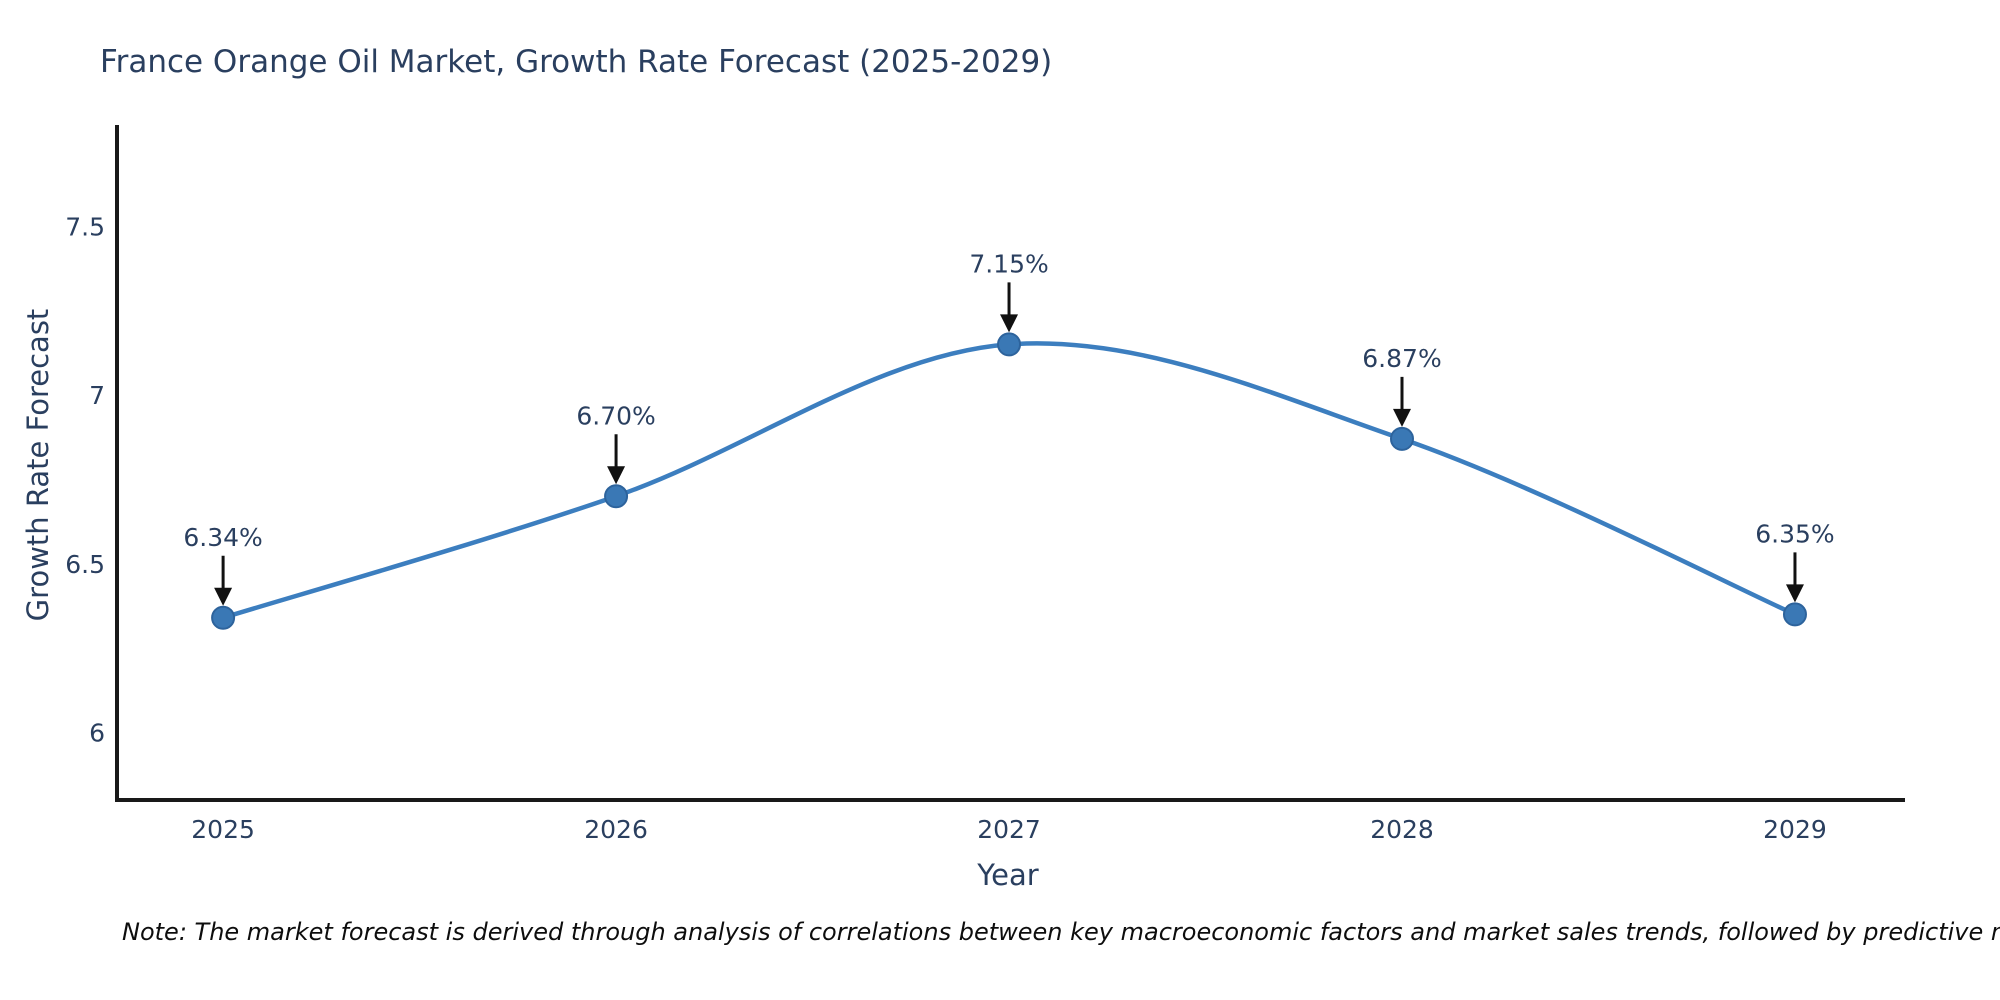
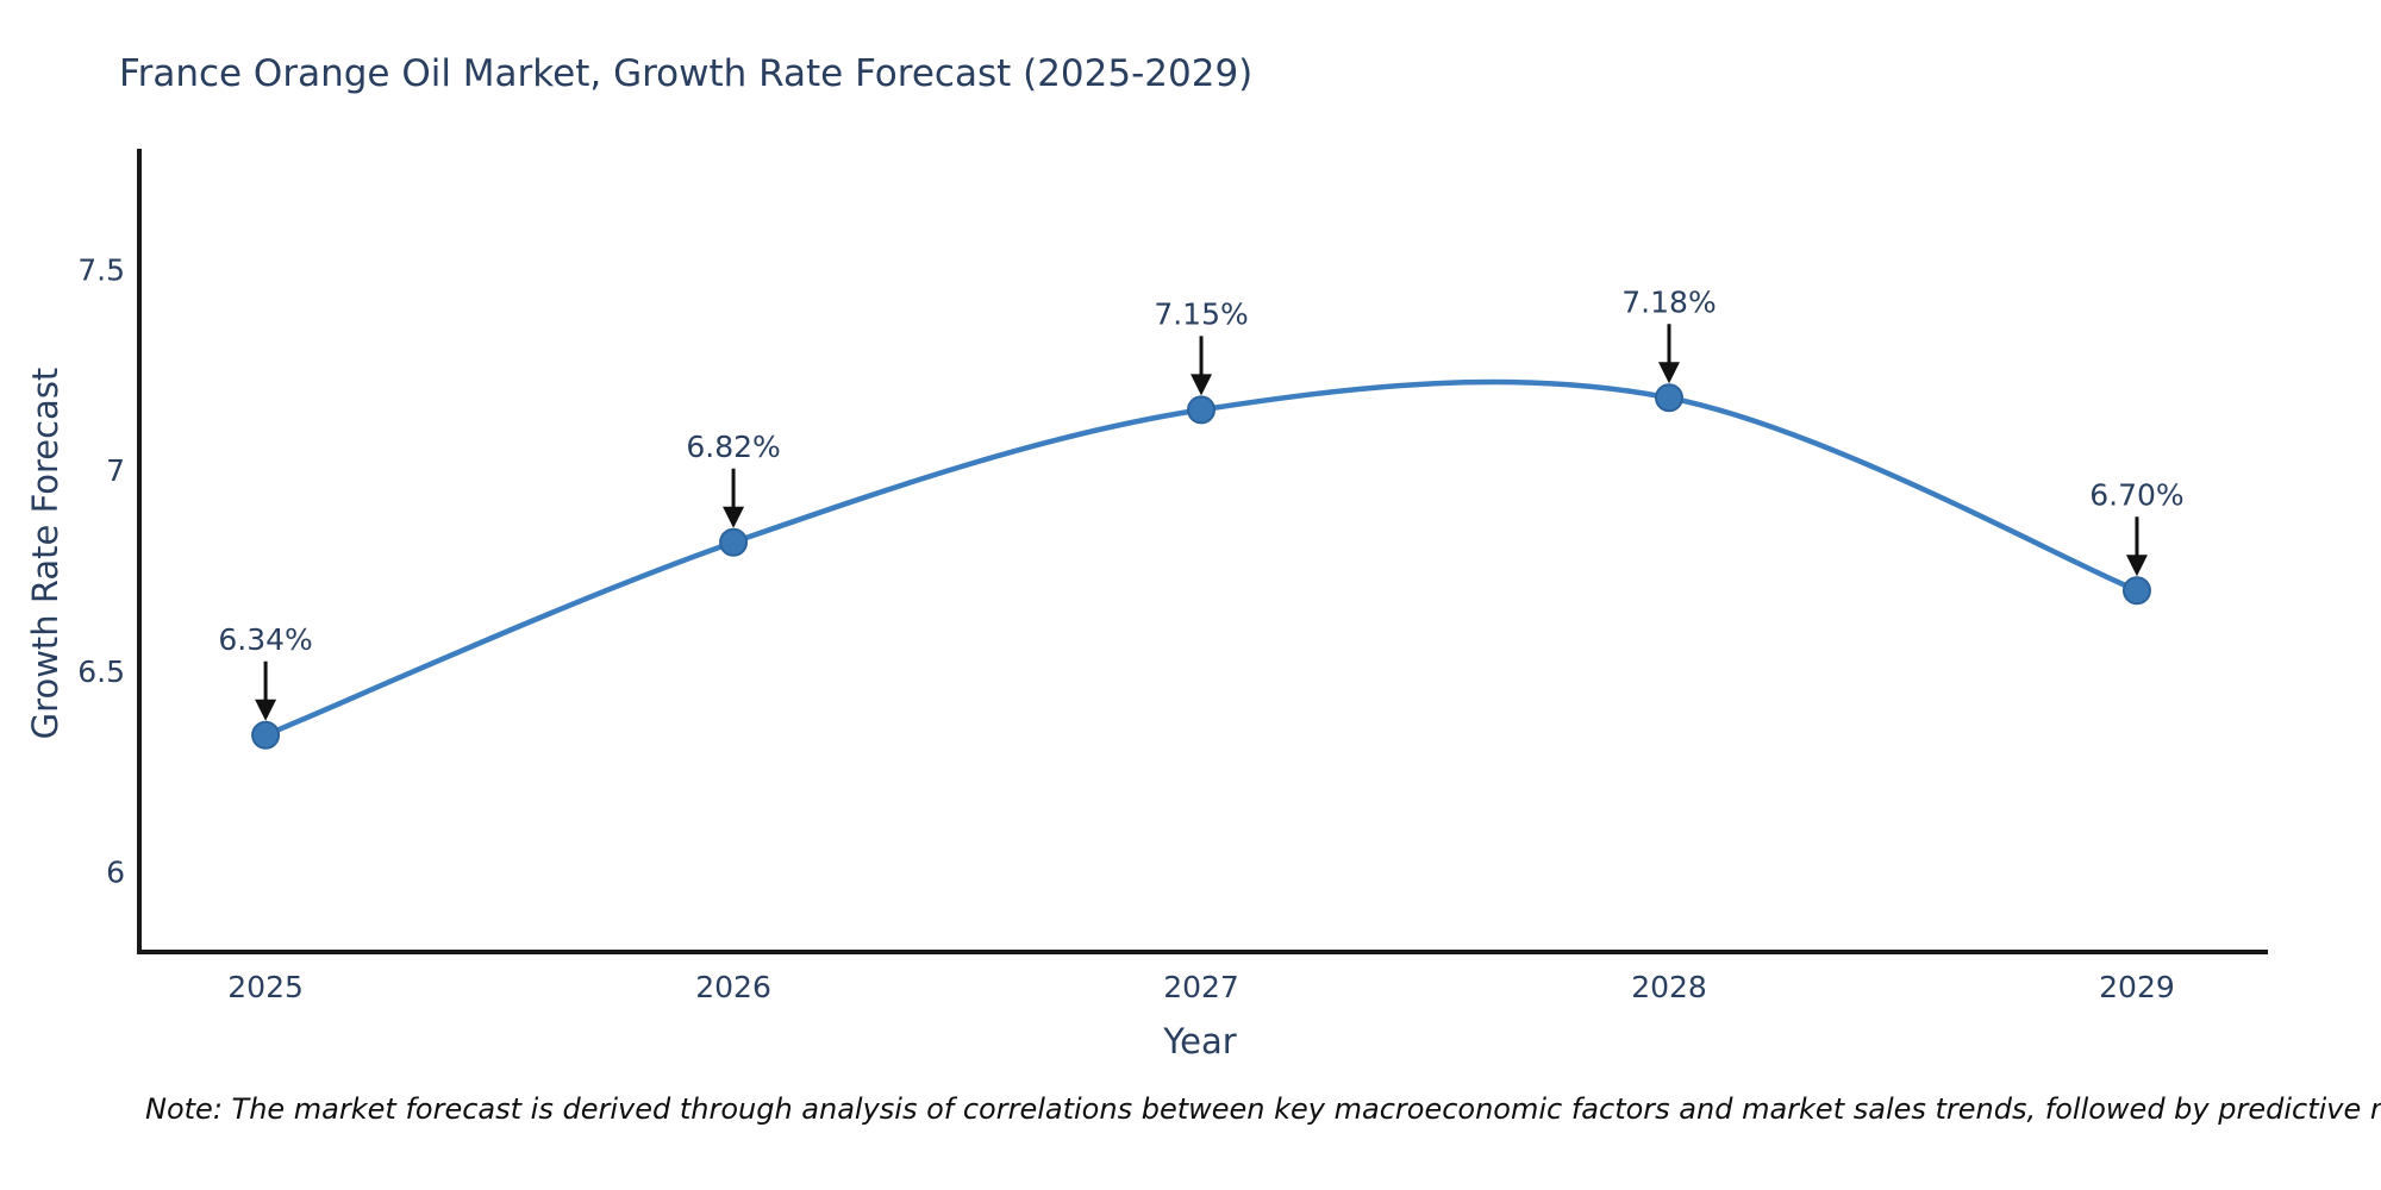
2026: 6.70% -> 6.82%
2028: 6.87% -> 7.18%
2029: 6.35% -> 6.70%
